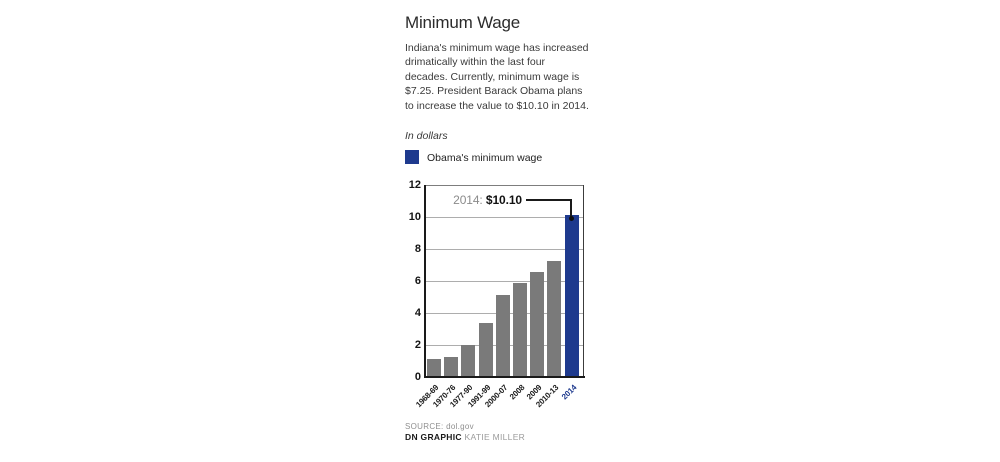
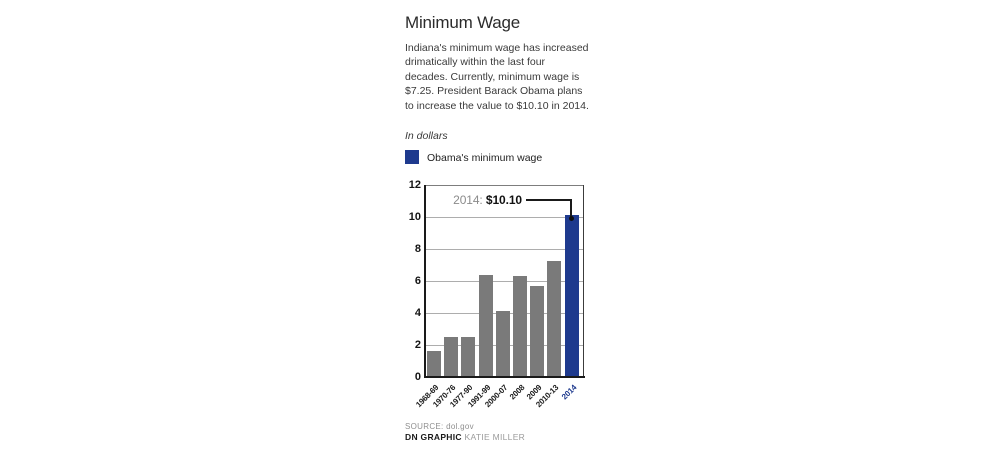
1968-69: 1.1 -> 1.6
1970-76: 1.2 -> 2.5
1977-90: 2.0 -> 2.5
1991-99: 3.4 -> 6.4
2000-07: 5.2 -> 4.1
2008: 5.8 -> 6.3
2009: 6.5 -> 5.7
